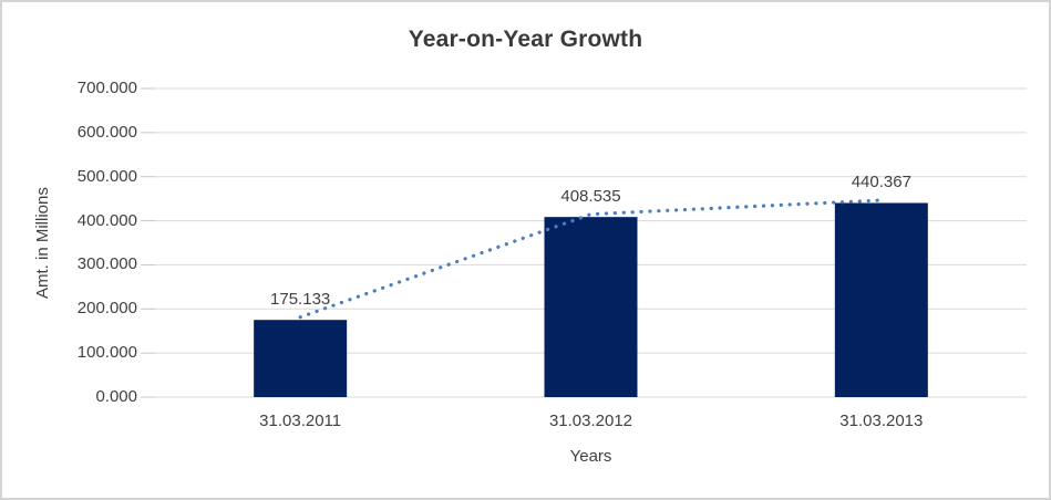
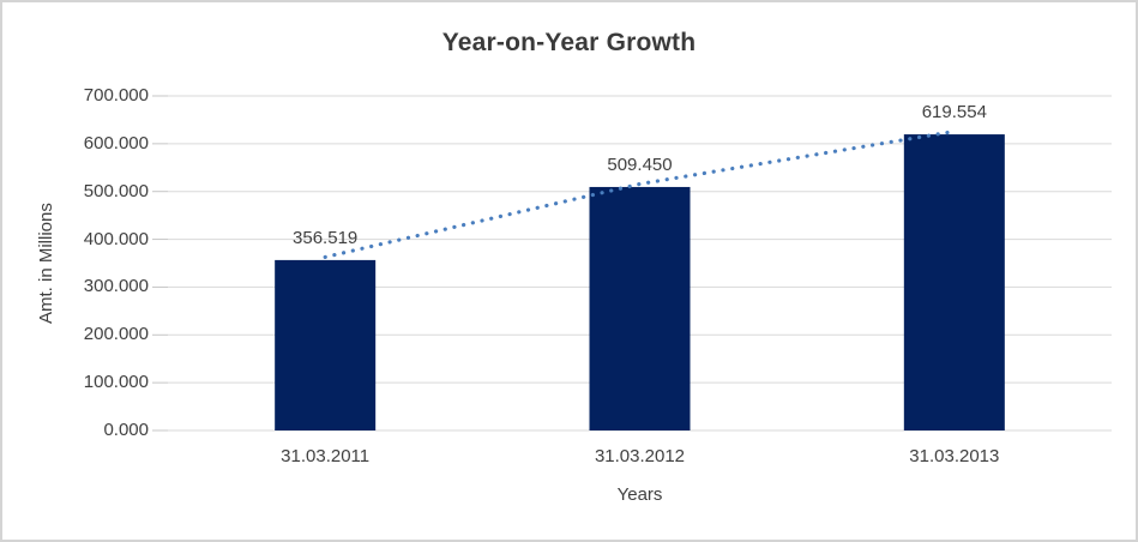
31.03.2011: 175.133 -> 356.519
31.03.2012: 408.535 -> 509.450
31.03.2013: 440.367 -> 619.554
